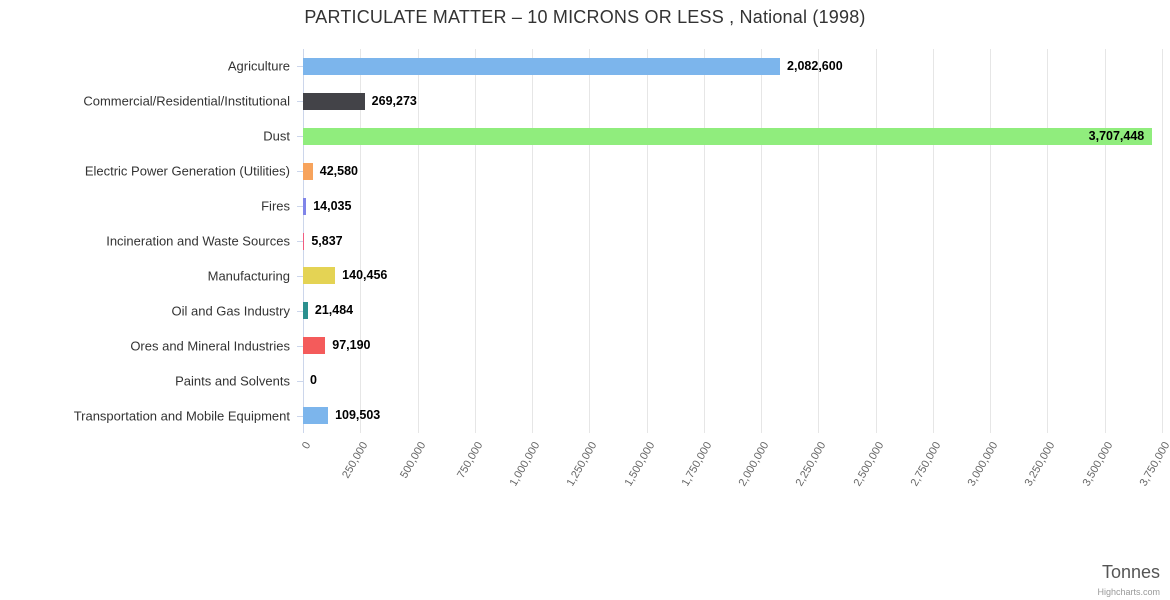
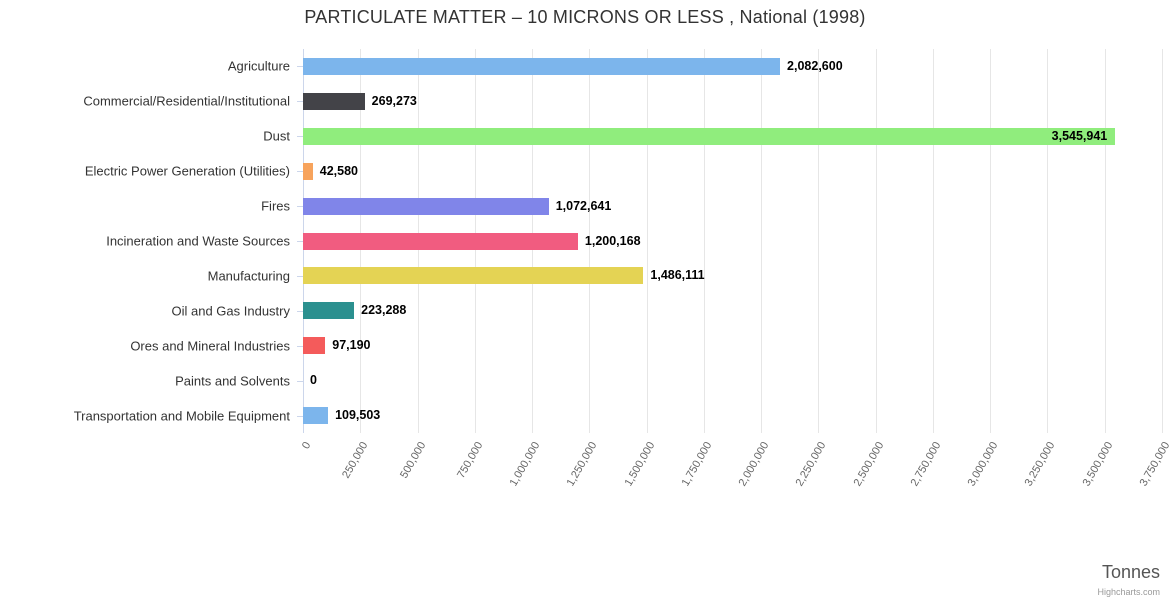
Dust: 3,707,448 -> 3,545,941
Fires: 14,035 -> 1,072,641
Incineration and Waste Sources: 5,837 -> 1,200,168
Manufacturing: 140,456 -> 1,486,111
Oil and Gas Industry: 21,484 -> 223,288
